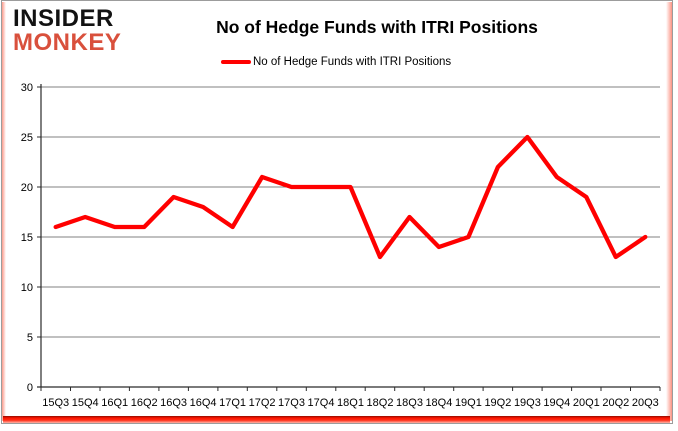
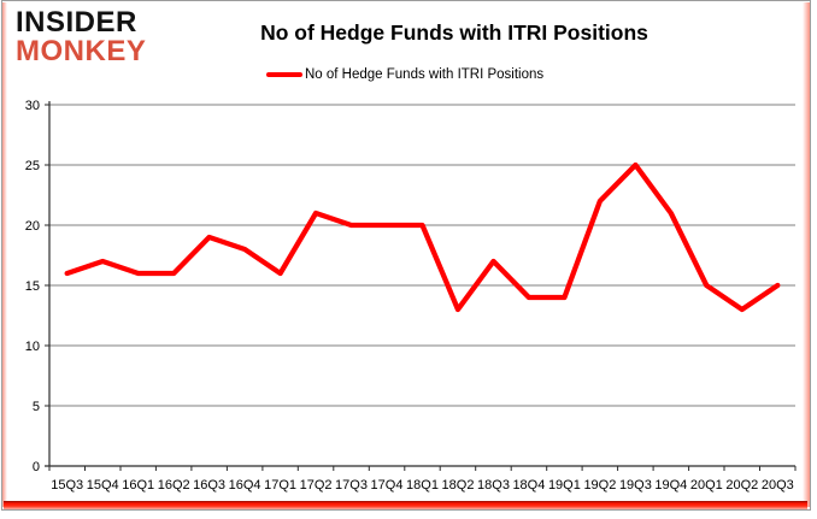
19Q1: 15 -> 14
20Q1: 19 -> 15
